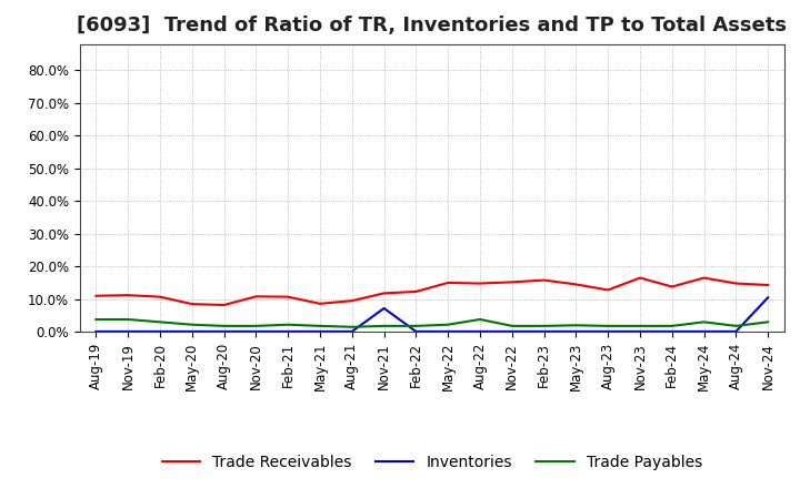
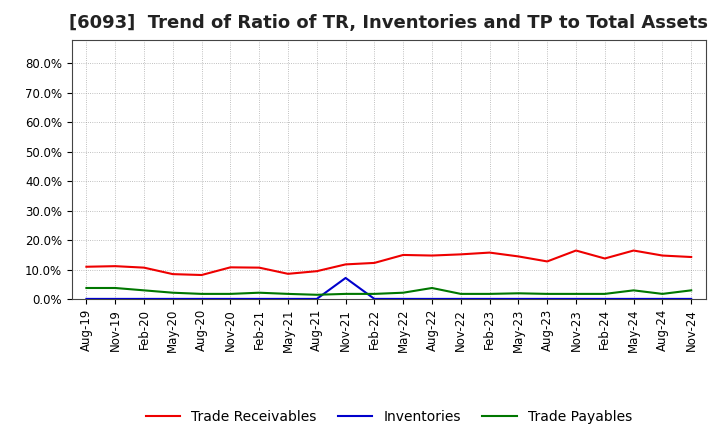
Inventories/Nov-24: 10.5% -> 0.1%
